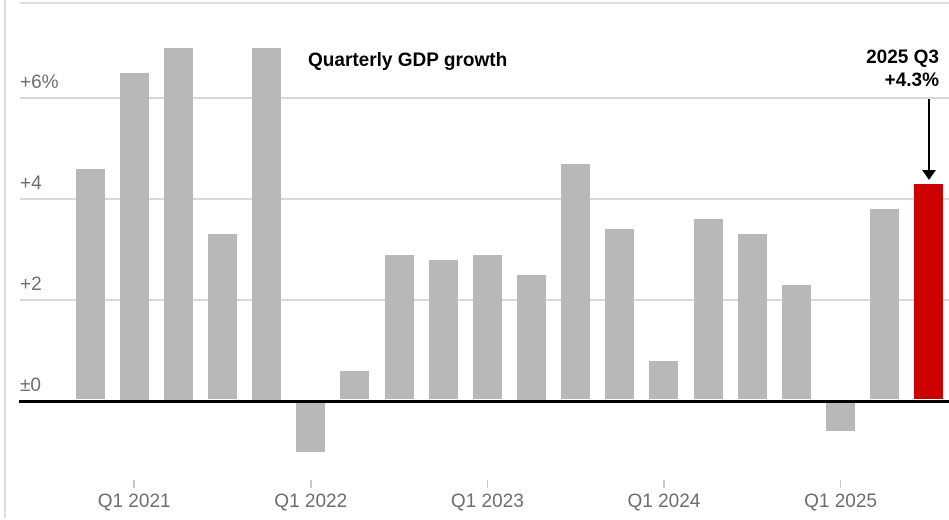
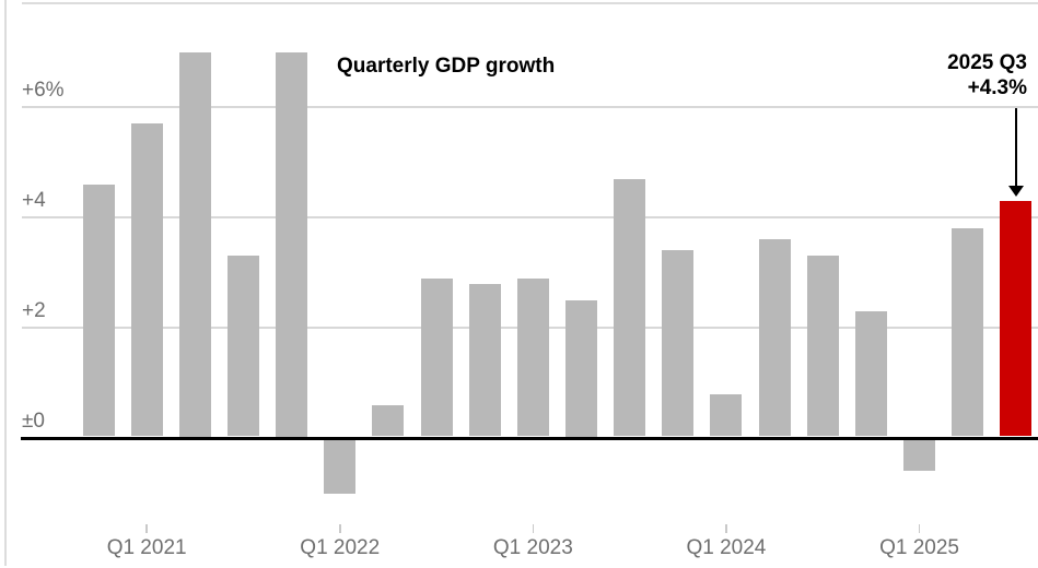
Q1 2021: 6.5% -> 5.7%
